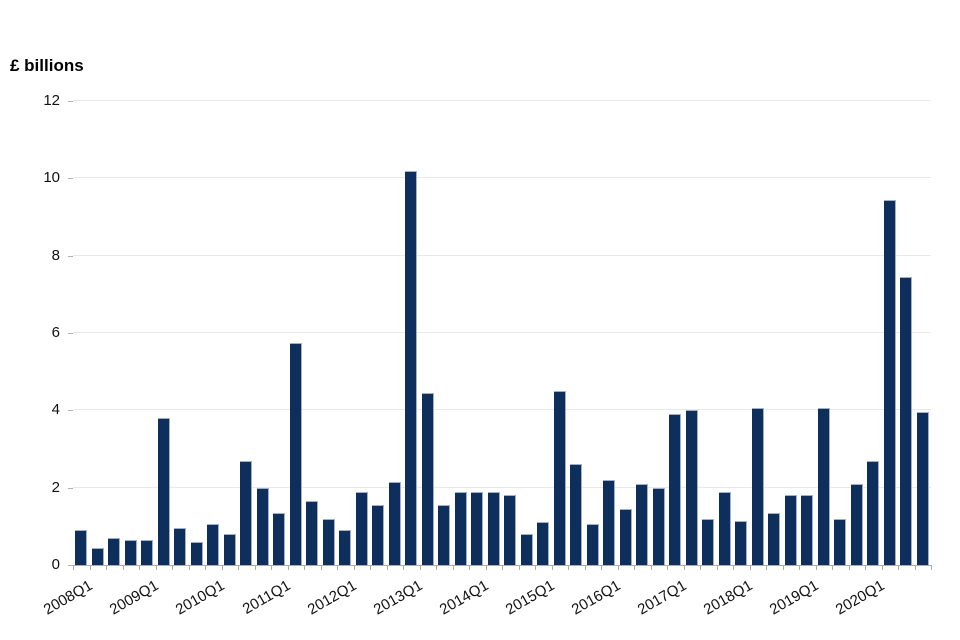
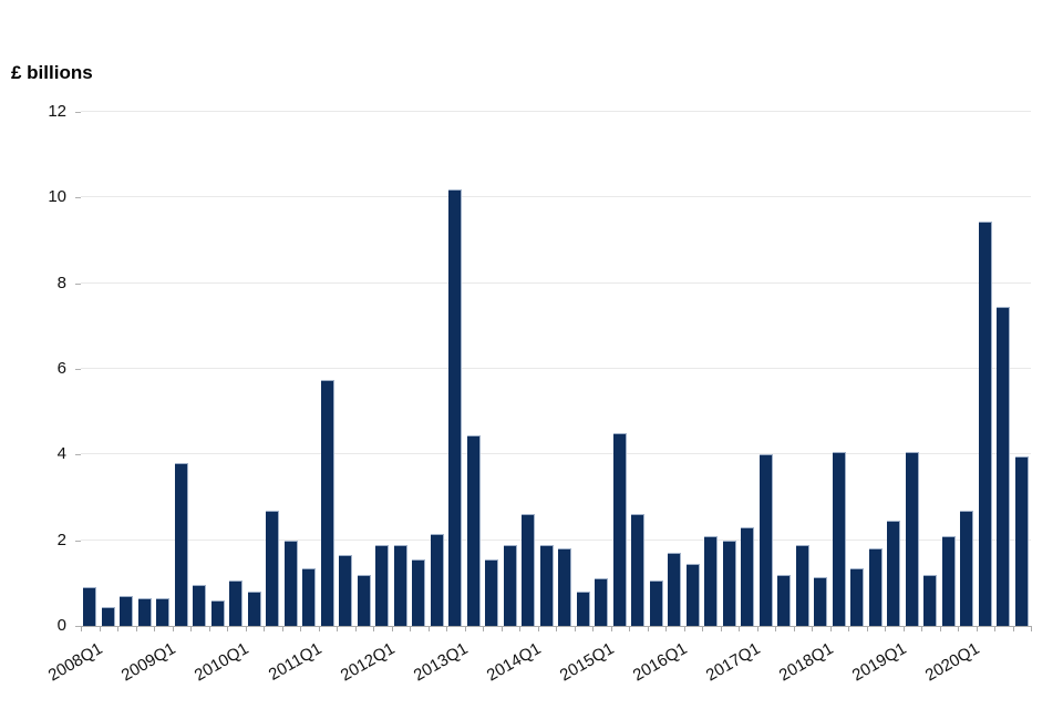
2012Q1: 0.9 -> 1.9
2014Q1: 1.9 -> 2.6
2016Q1: 2.2 -> 1.7
2017Q1: 3.9 -> 2.3
2019Q1: 1.8 -> 2.5
